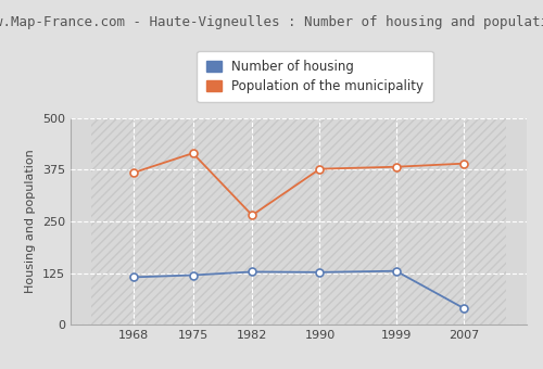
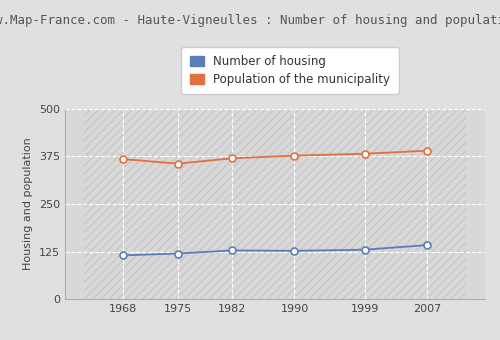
Population of the municipality/1975: 415 -> 356
Population of the municipality/1982: 265 -> 370
Number of housing/2007: 40 -> 142
